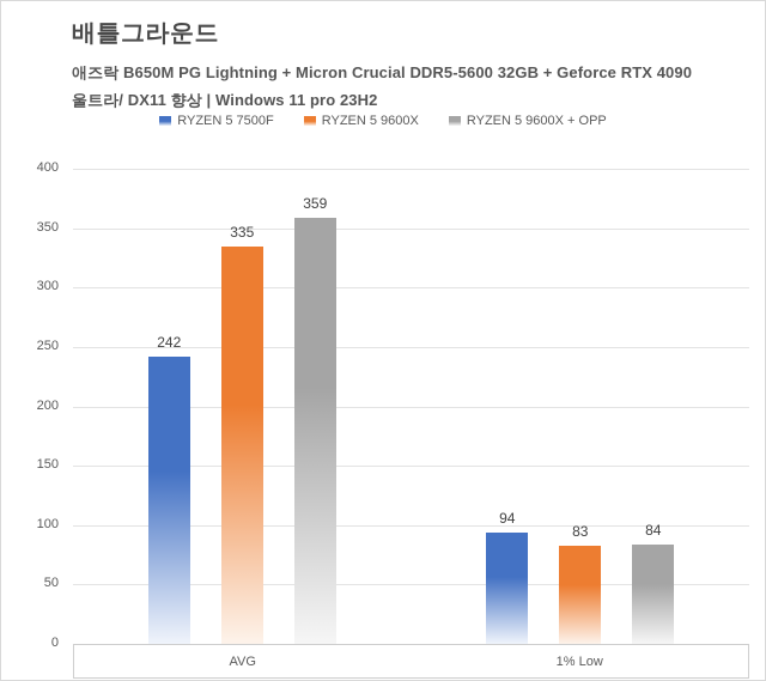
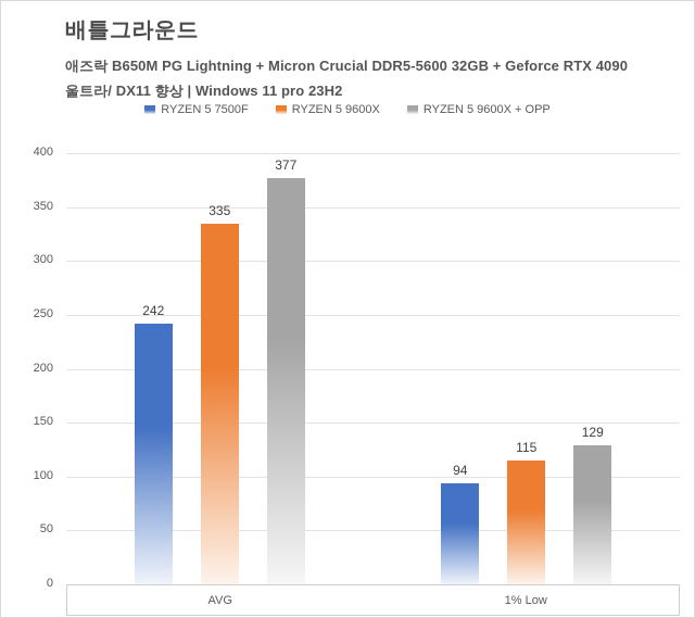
RYZEN 5 9600X + OPP/AVG: 359 -> 377
RYZEN 5 9600X/1% Low: 83 -> 115
RYZEN 5 9600X + OPP/1% Low: 84 -> 129
